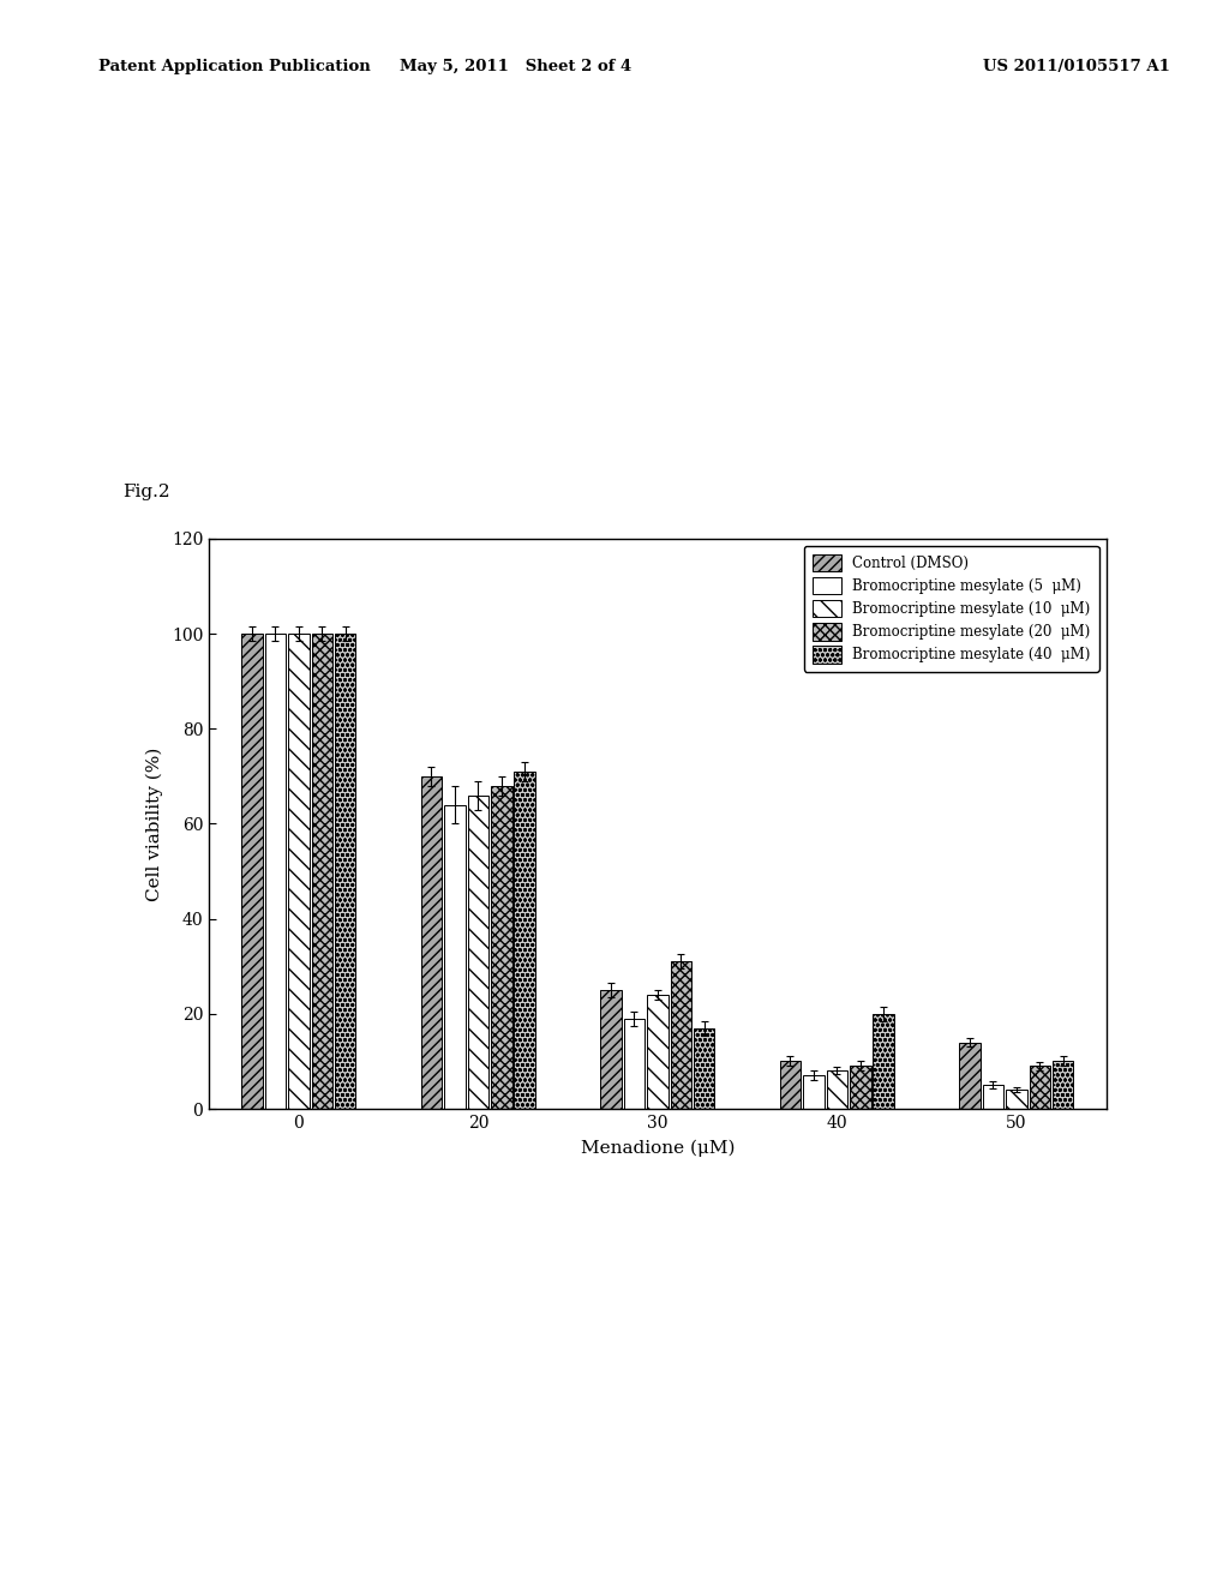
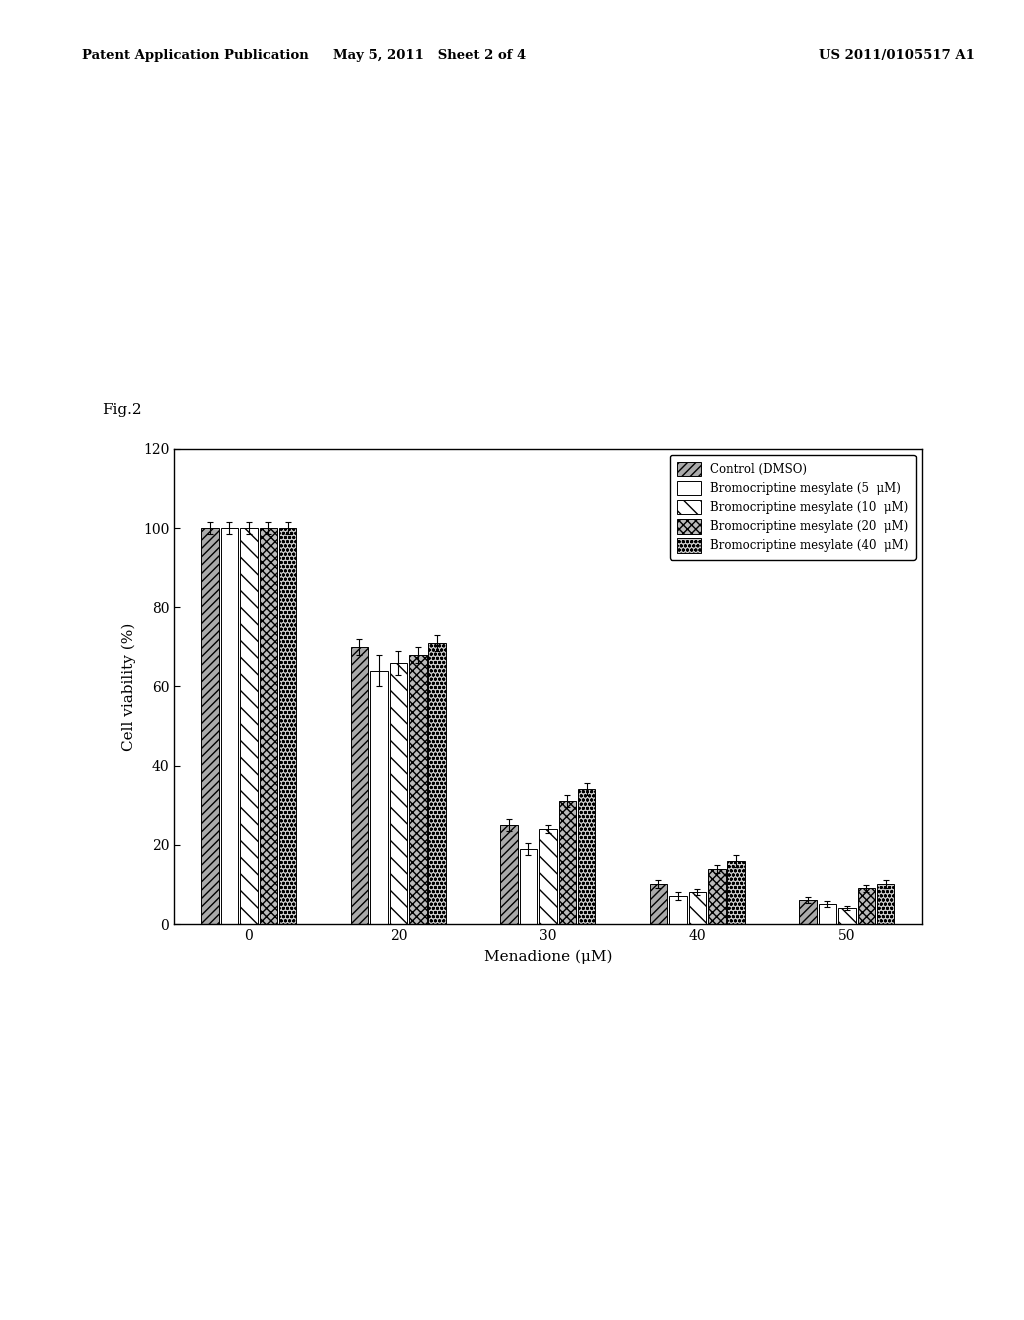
Bromocriptine mesylate (40 μM)/30: 17 -> 34
Bromocriptine mesylate (20 μM)/40: 9 -> 14
Bromocriptine mesylate (40 μM)/40: 20 -> 16
Control (DMSO)/50: 14 -> 6
